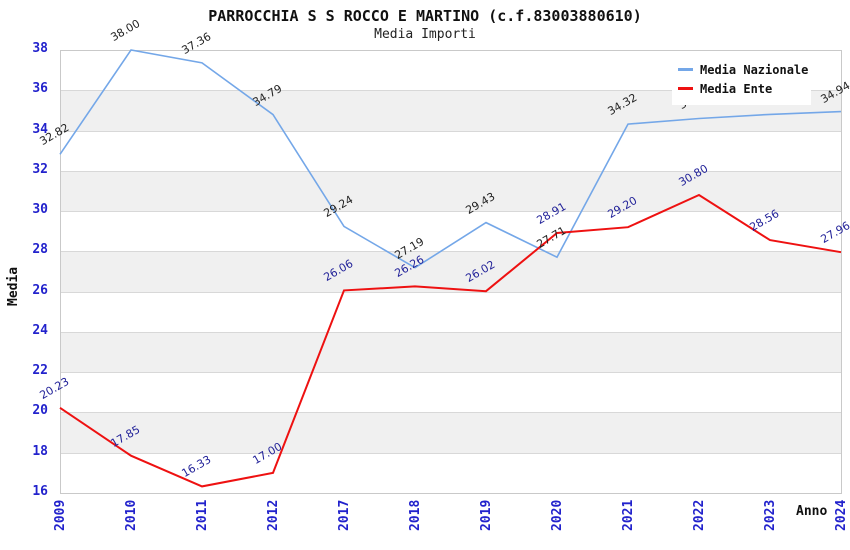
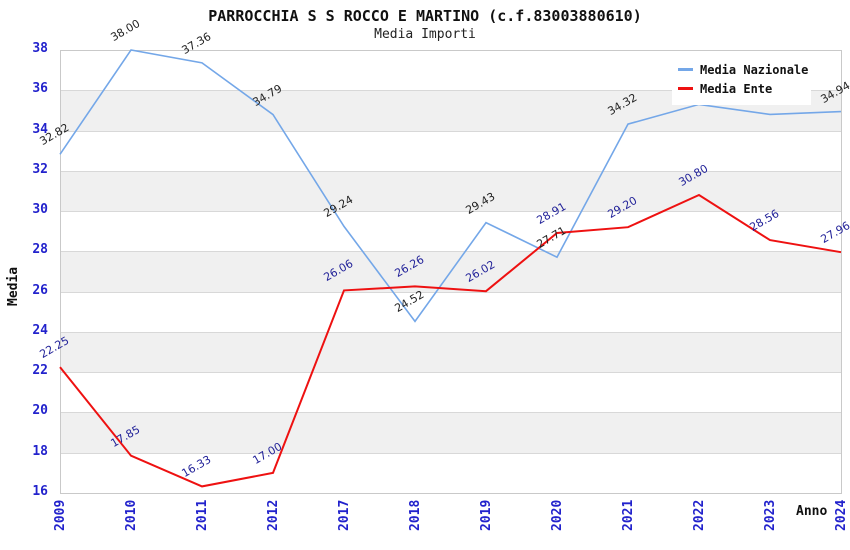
Media Ente/2009: 20.23 -> 22.25
Media Nazionale/2018: 27.19 -> 24.52
Media Nazionale/2022: 34.60 -> 35.30
